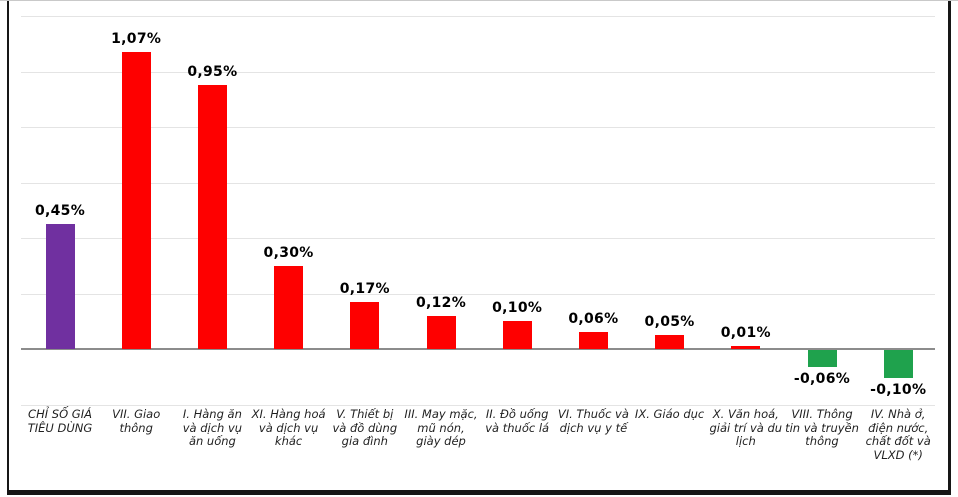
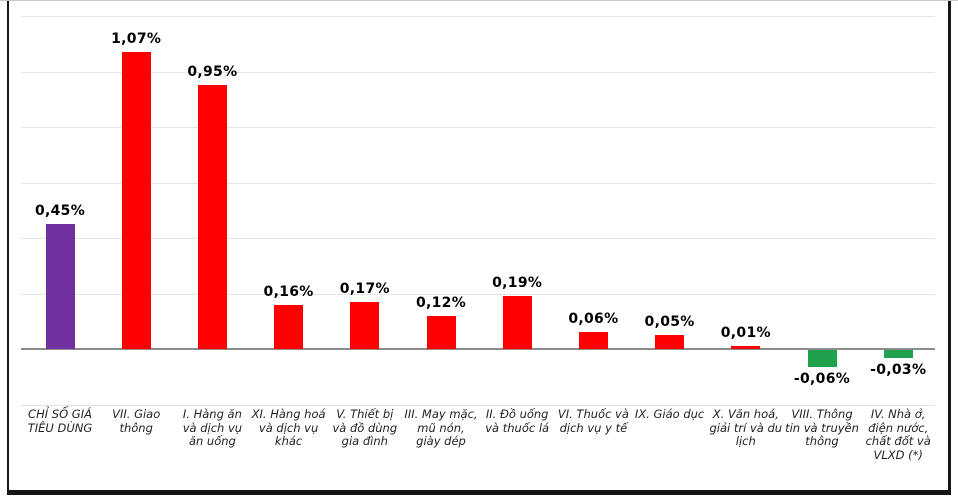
XI. Hàng hoá và dịch vụ khác: 0,30% -> 0,16%
II. Đồ uống và thuốc lá: 0,10% -> 0,19%
IV. Nhà ở, điện nước, chất đốt và VLXD (*): -0,10% -> -0,03%
